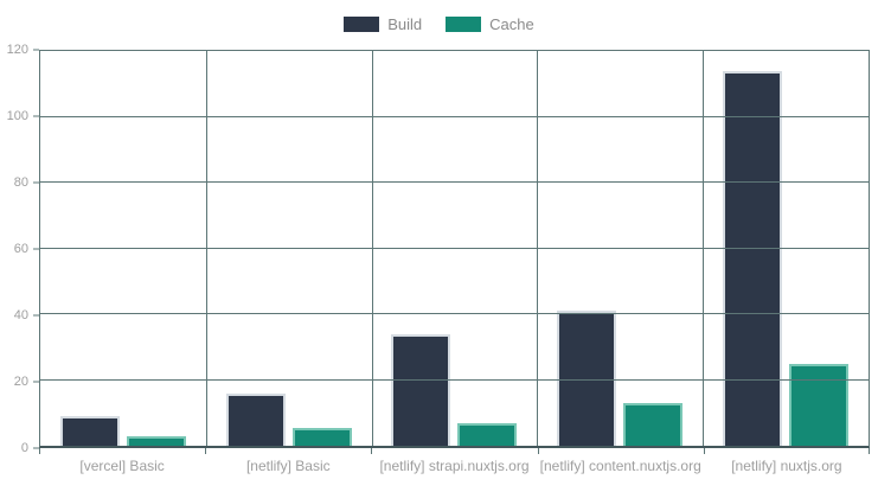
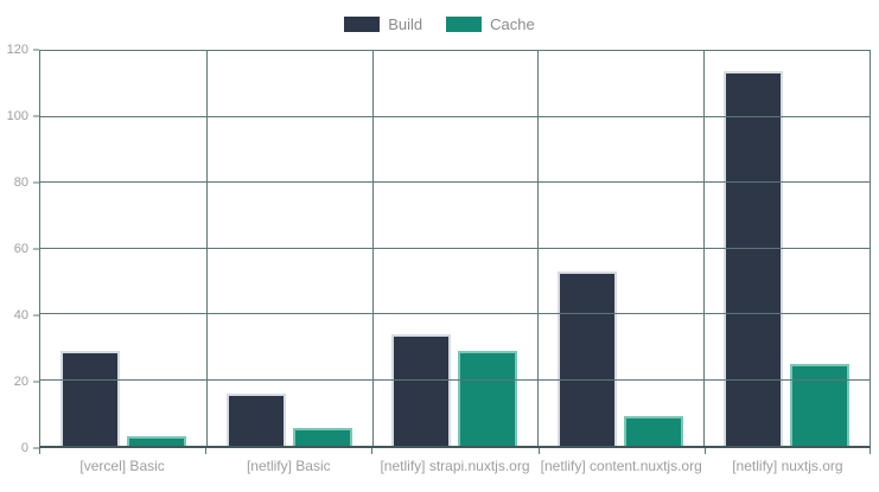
Build/[vercel] Basic: 9 -> 29
Cache/[netlify] strapi.nuxtjs.org: 7 -> 29
Build/[netlify] content.nuxtjs.org: 41 -> 53
Cache/[netlify] content.nuxtjs.org: 13 -> 9
